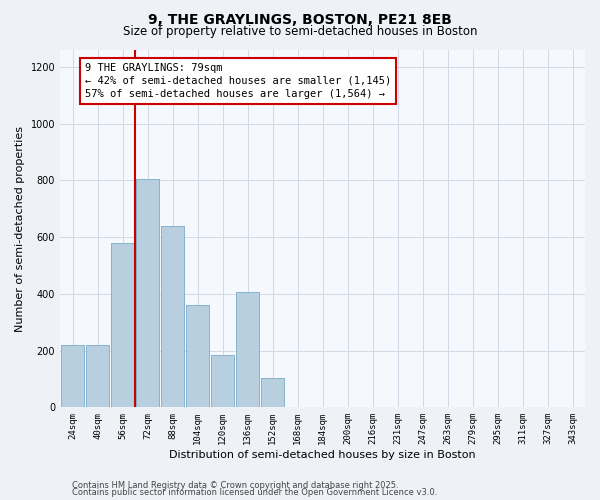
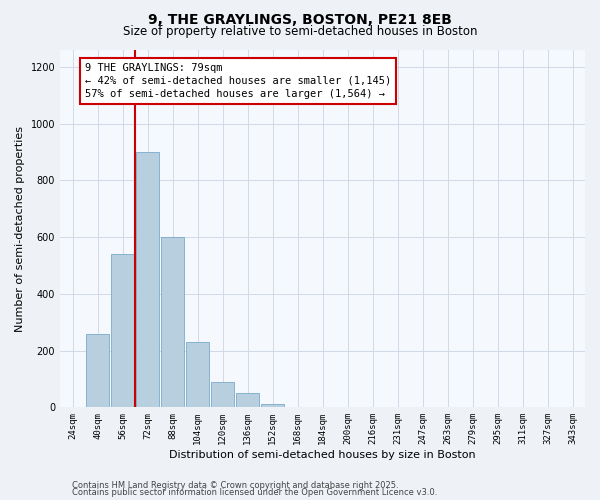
24sqm: 220 -> 2
40sqm: 220 -> 260
56sqm: 580 -> 540
72sqm: 805 -> 900
88sqm: 640 -> 600
104sqm: 360 -> 230
120sqm: 185 -> 90
136sqm: 405 -> 50
152sqm: 105 -> 10
